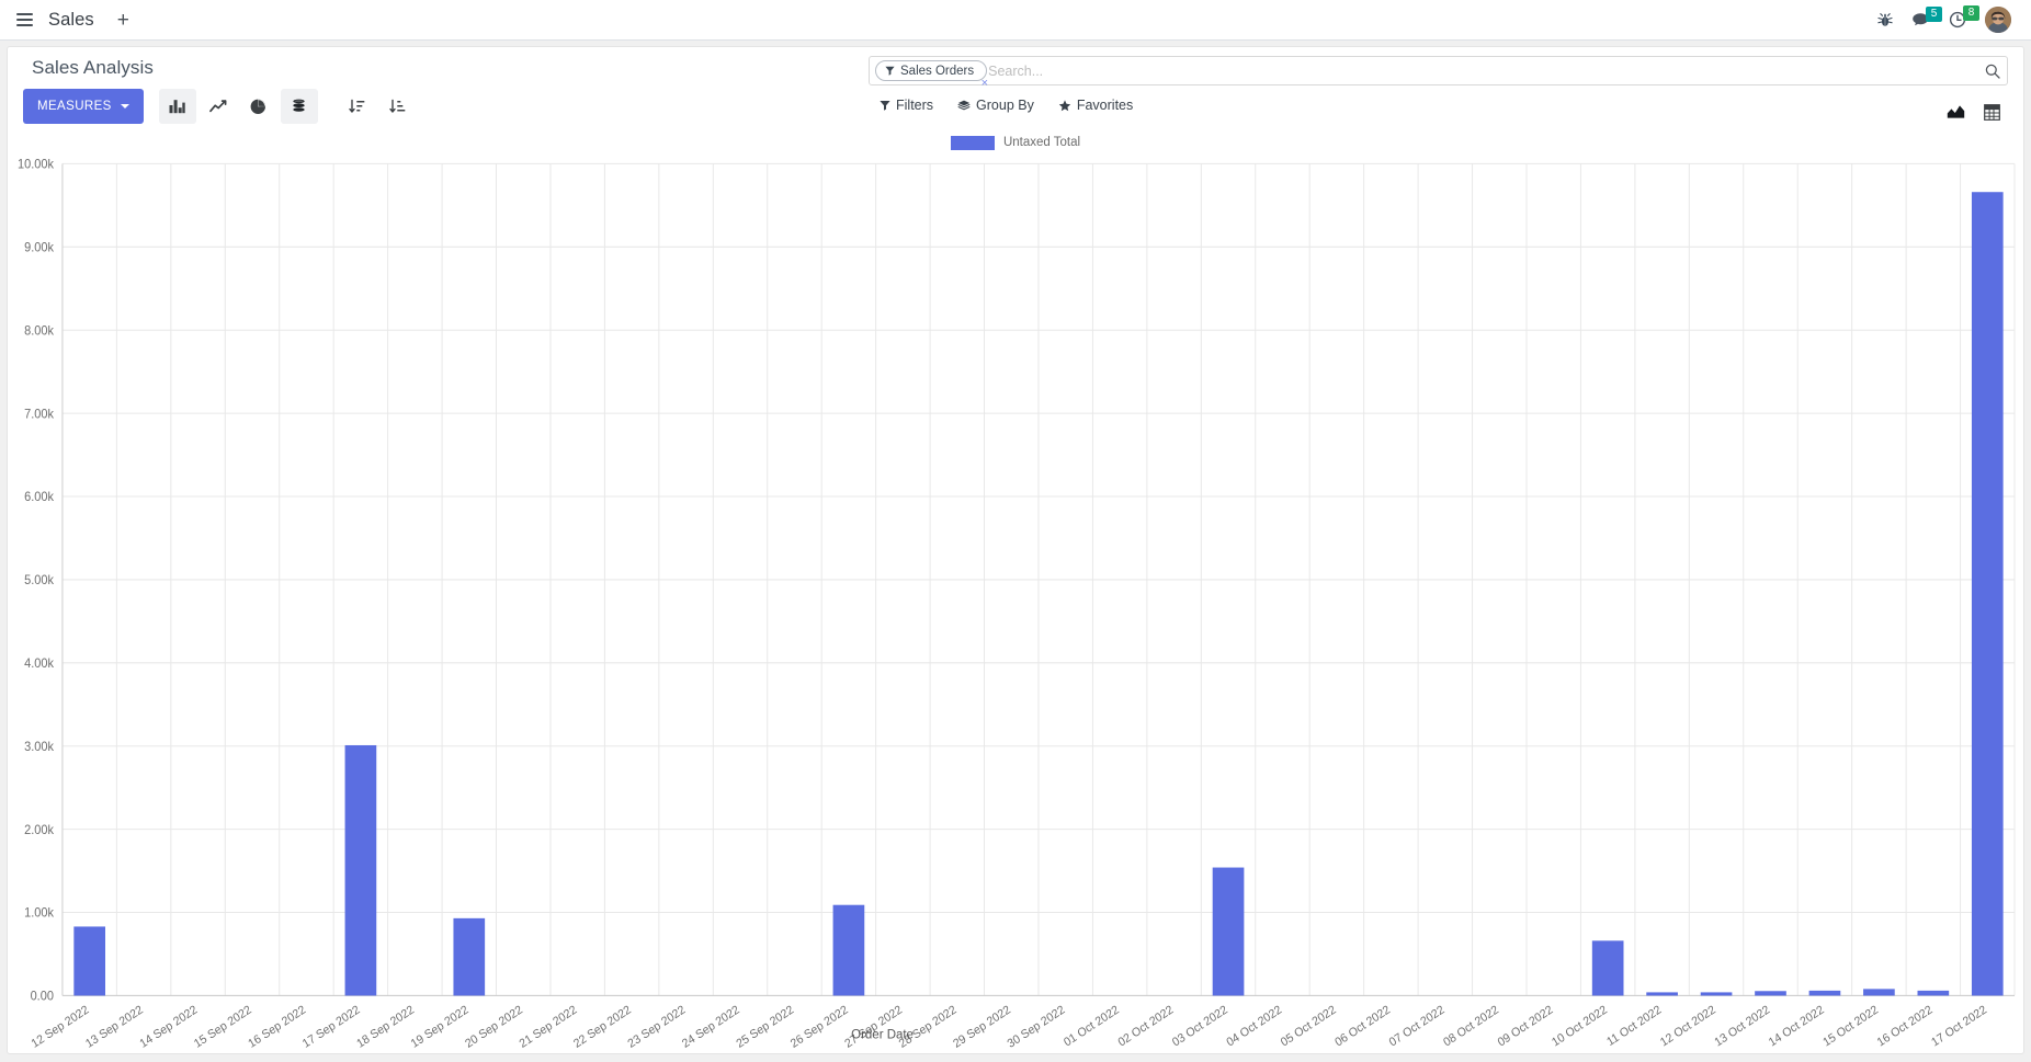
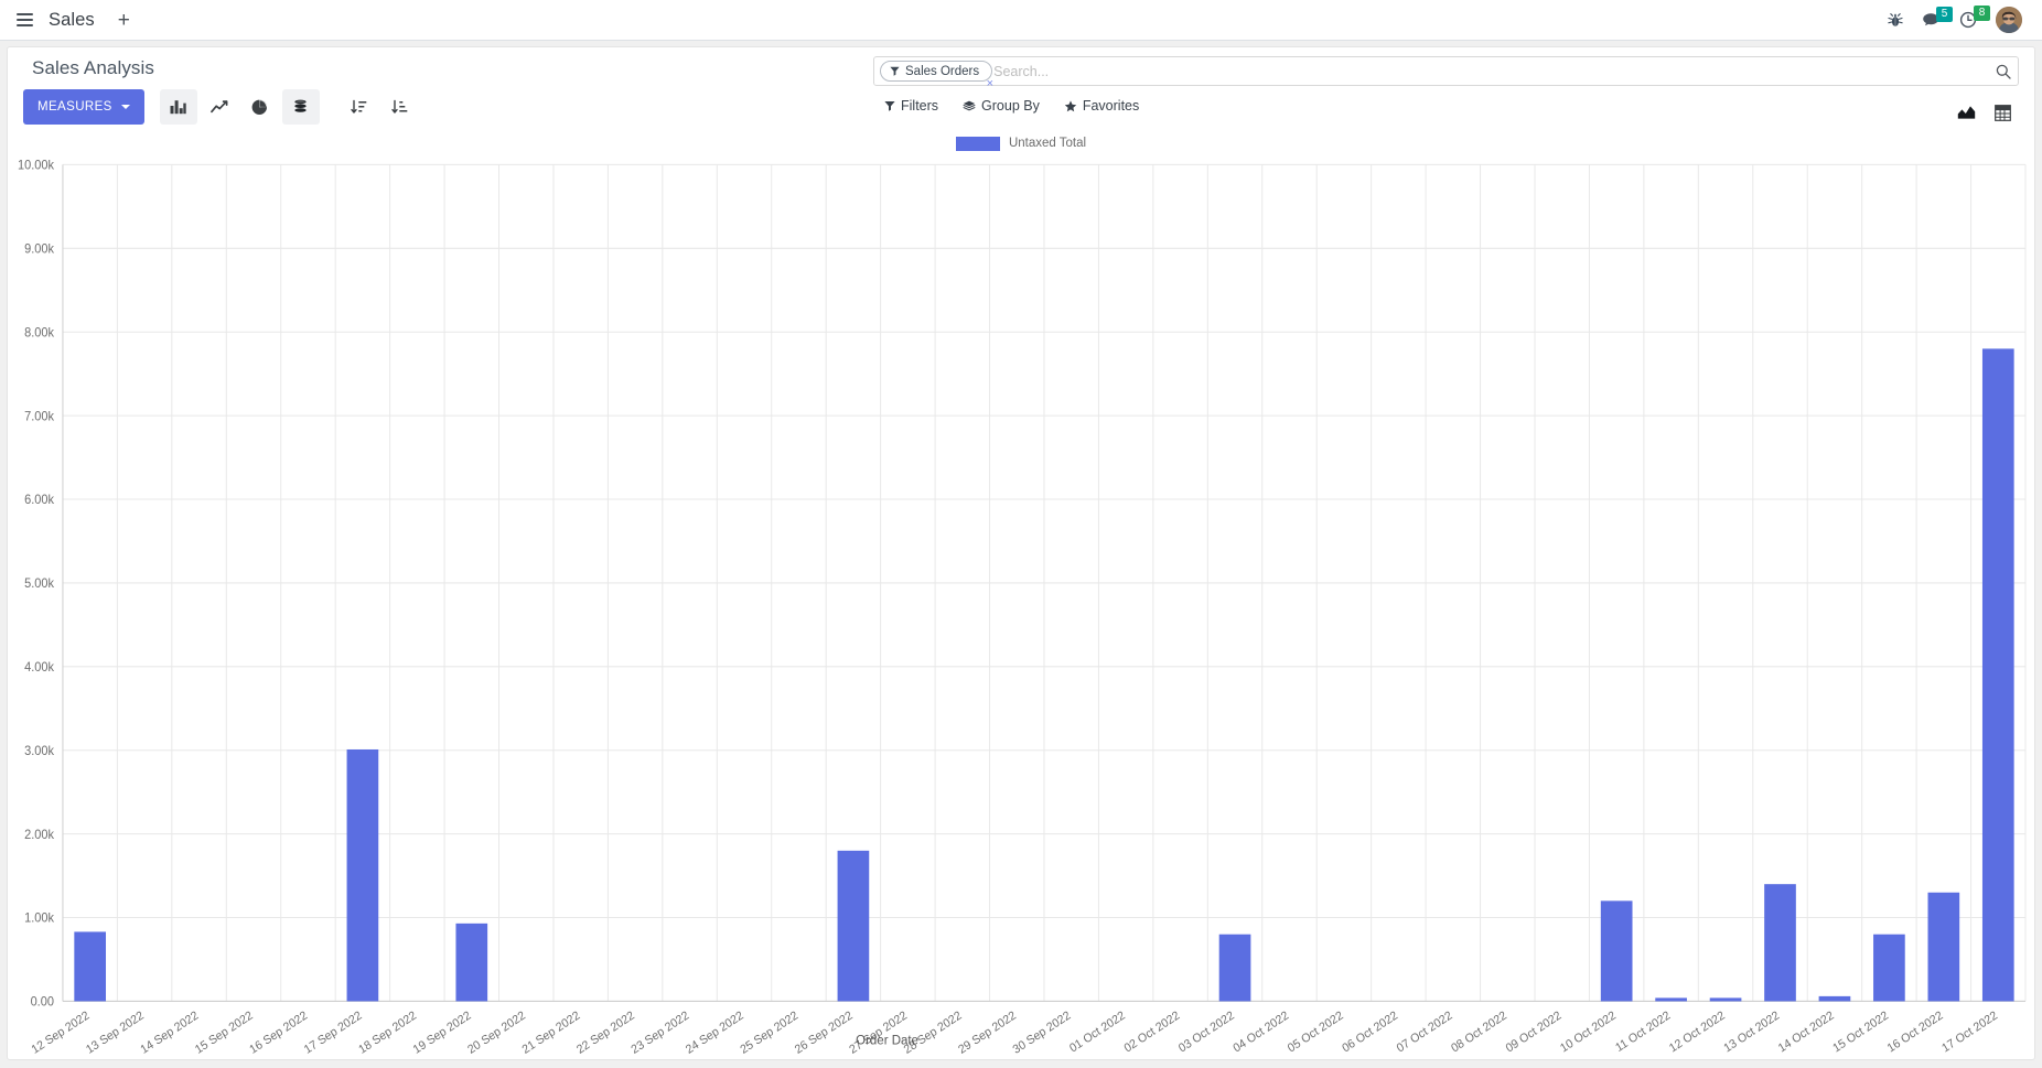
26 Sep 2022: 1.1k -> 1.8k
03 Oct 2022: 1.5k -> 0.8k
10 Oct 2022: 0.7k -> 1.2k
13 Oct 2022: 0.1k -> 1.4k
15 Oct 2022: 0.1k -> 0.8k
16 Oct 2022: 0.1k -> 1.3k
17 Oct 2022: 9.7k -> 7.8k
